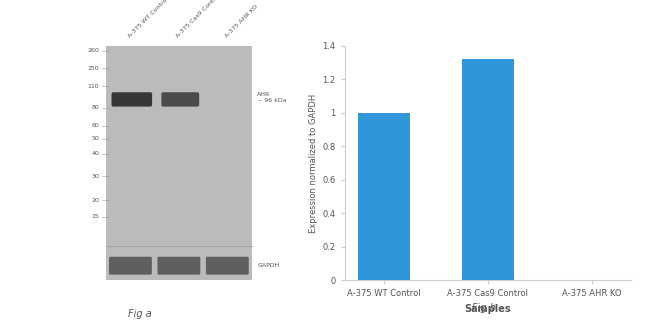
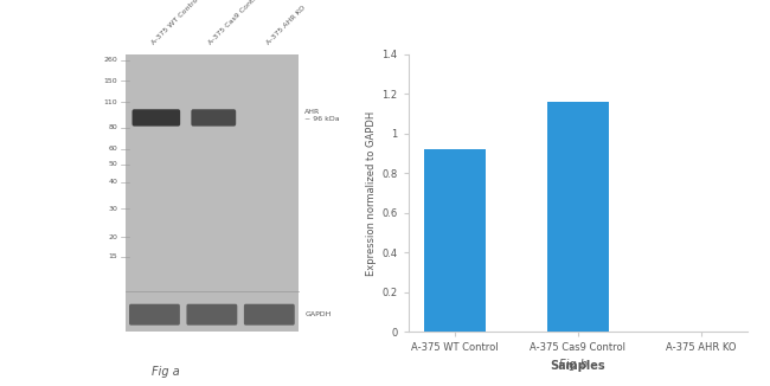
A-375 WT Control: 1.00 -> 0.92
A-375 Cas9 Control: 1.32 -> 1.16
